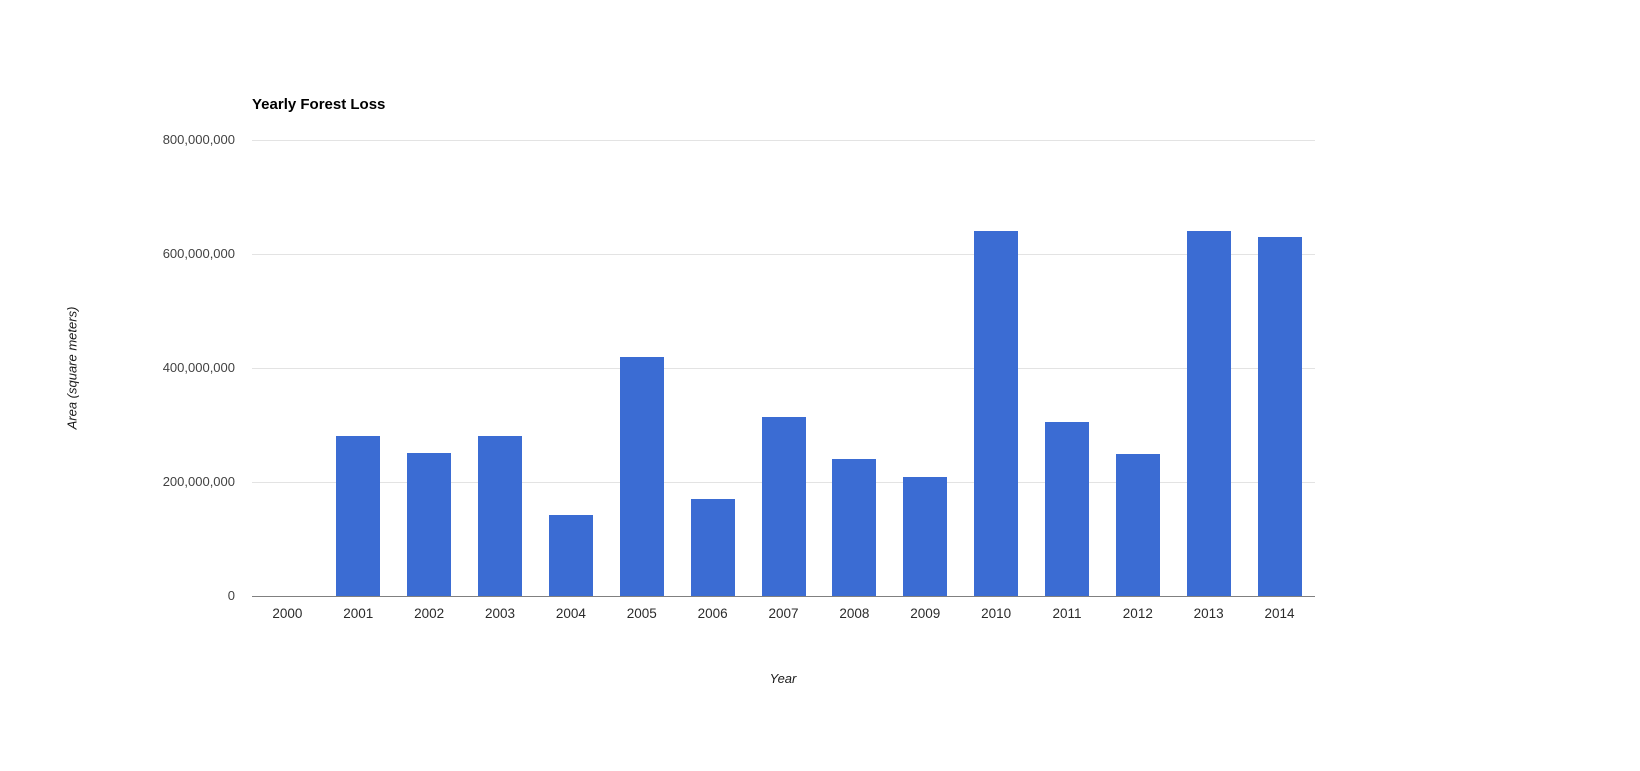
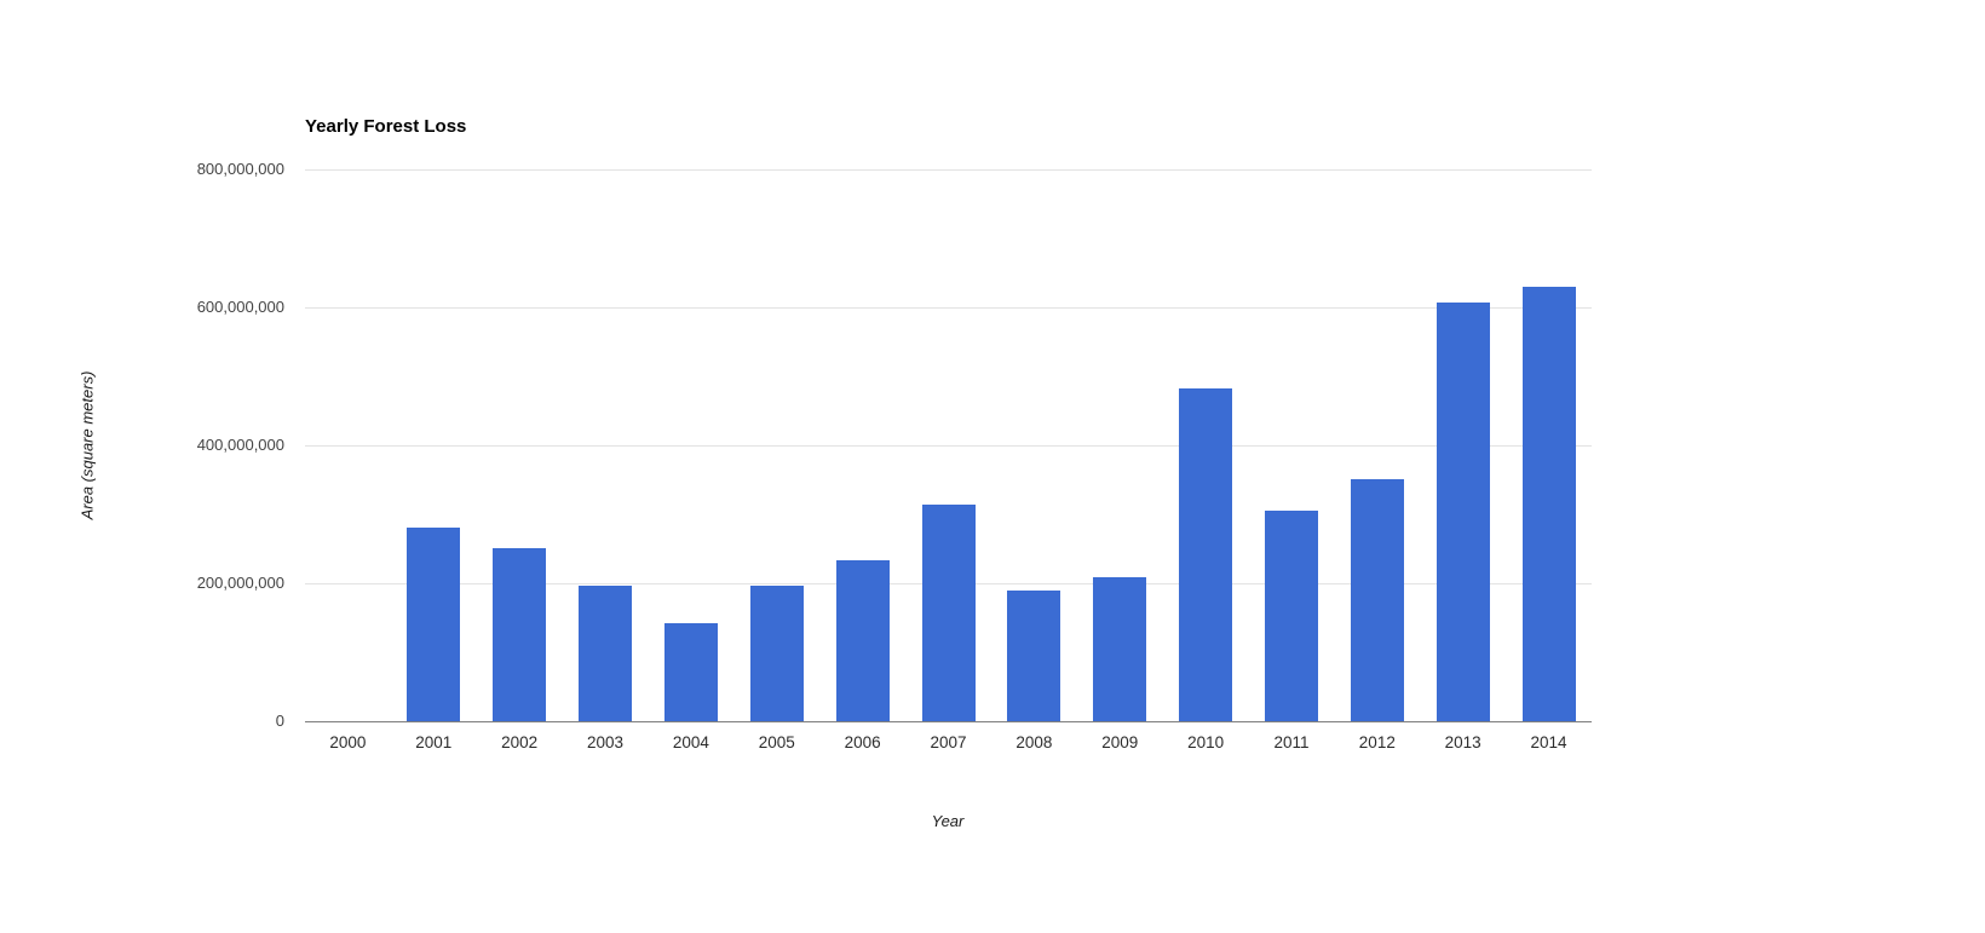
2003: 280000000 -> 200000000
2005: 420000000 -> 200000000
2006: 170000000 -> 230000000
2008: 240000000 -> 190000000
2010: 640000000 -> 480000000
2012: 250000000 -> 350000000
2013: 640000000 -> 610000000
